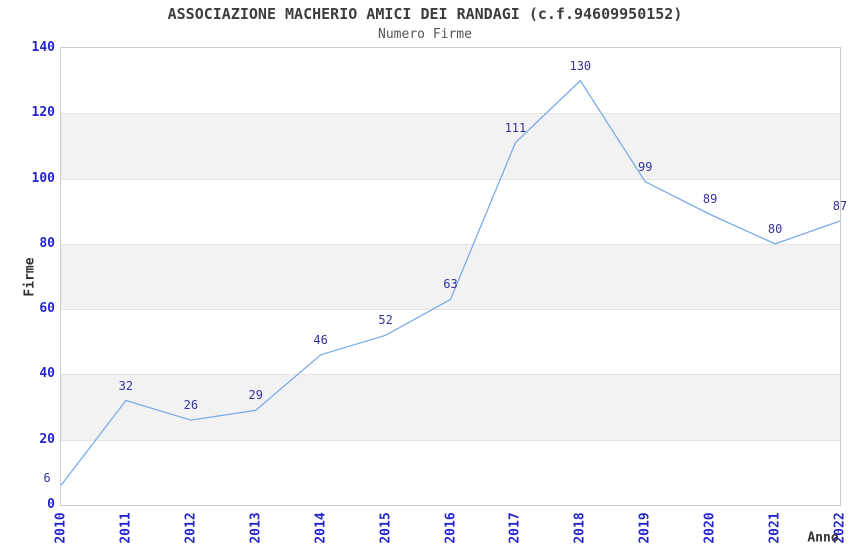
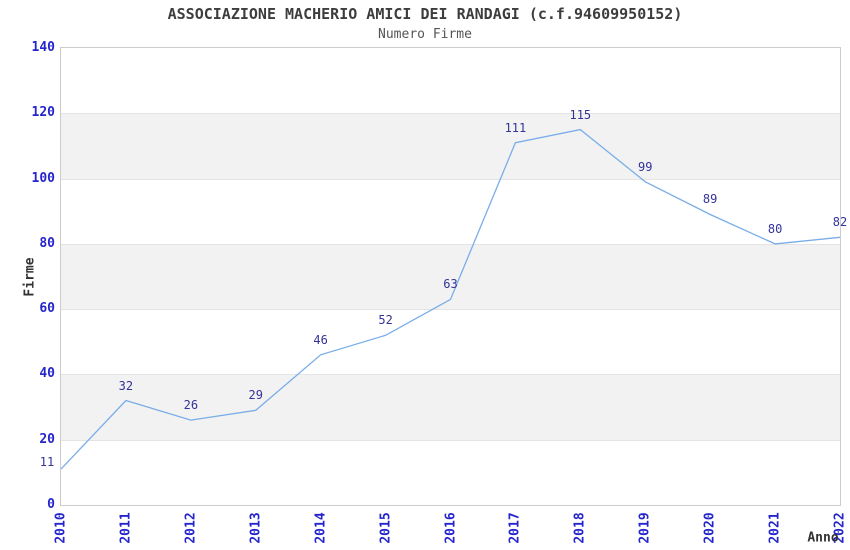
2010: 6 -> 11
2018: 130 -> 115
2022: 87 -> 82
